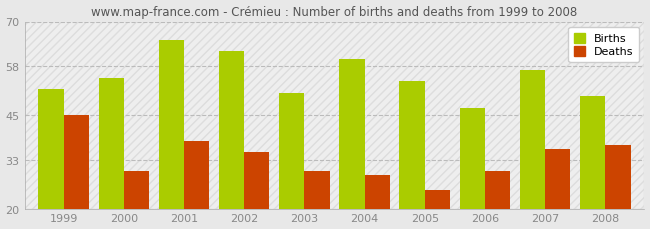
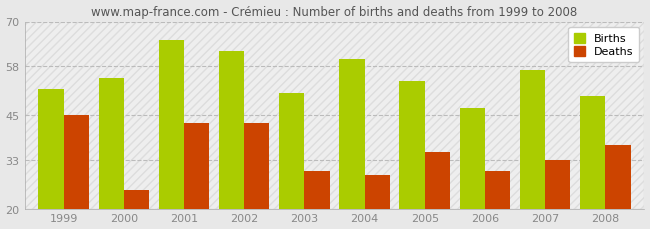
Deaths/2000: 30 -> 25
Deaths/2001: 38 -> 43
Deaths/2002: 35 -> 43
Deaths/2005: 25 -> 35
Deaths/2007: 36 -> 33
